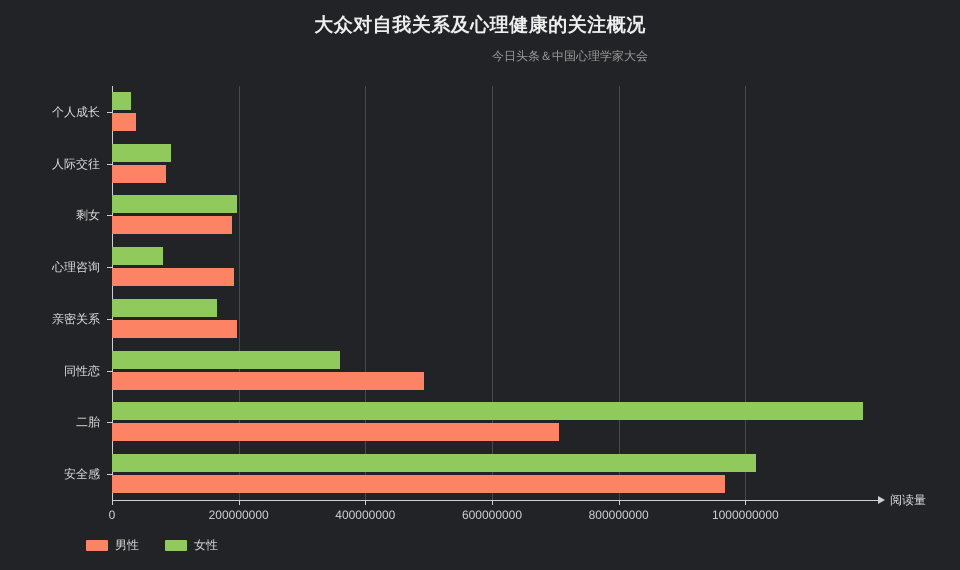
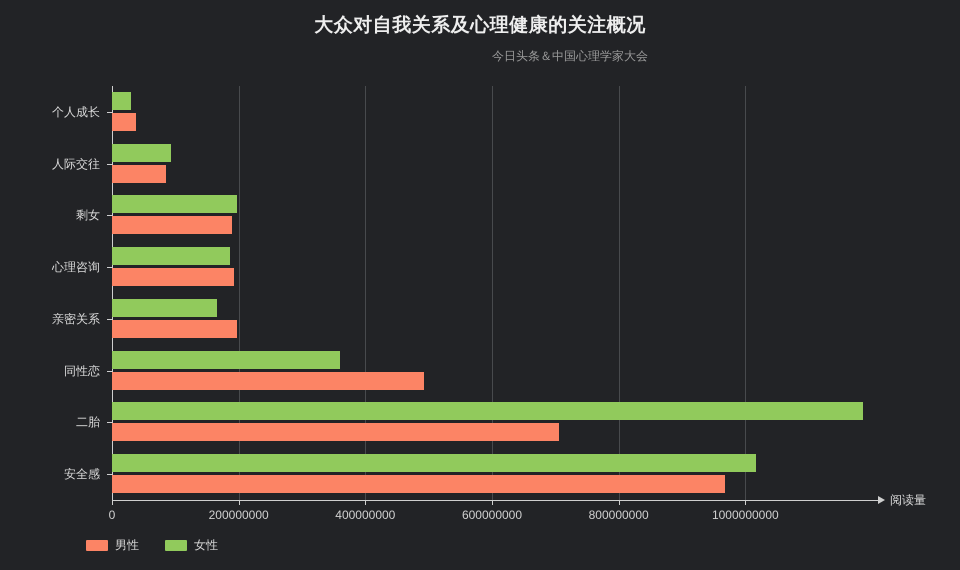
女性/心理咨询: 80000000 -> 190000000
